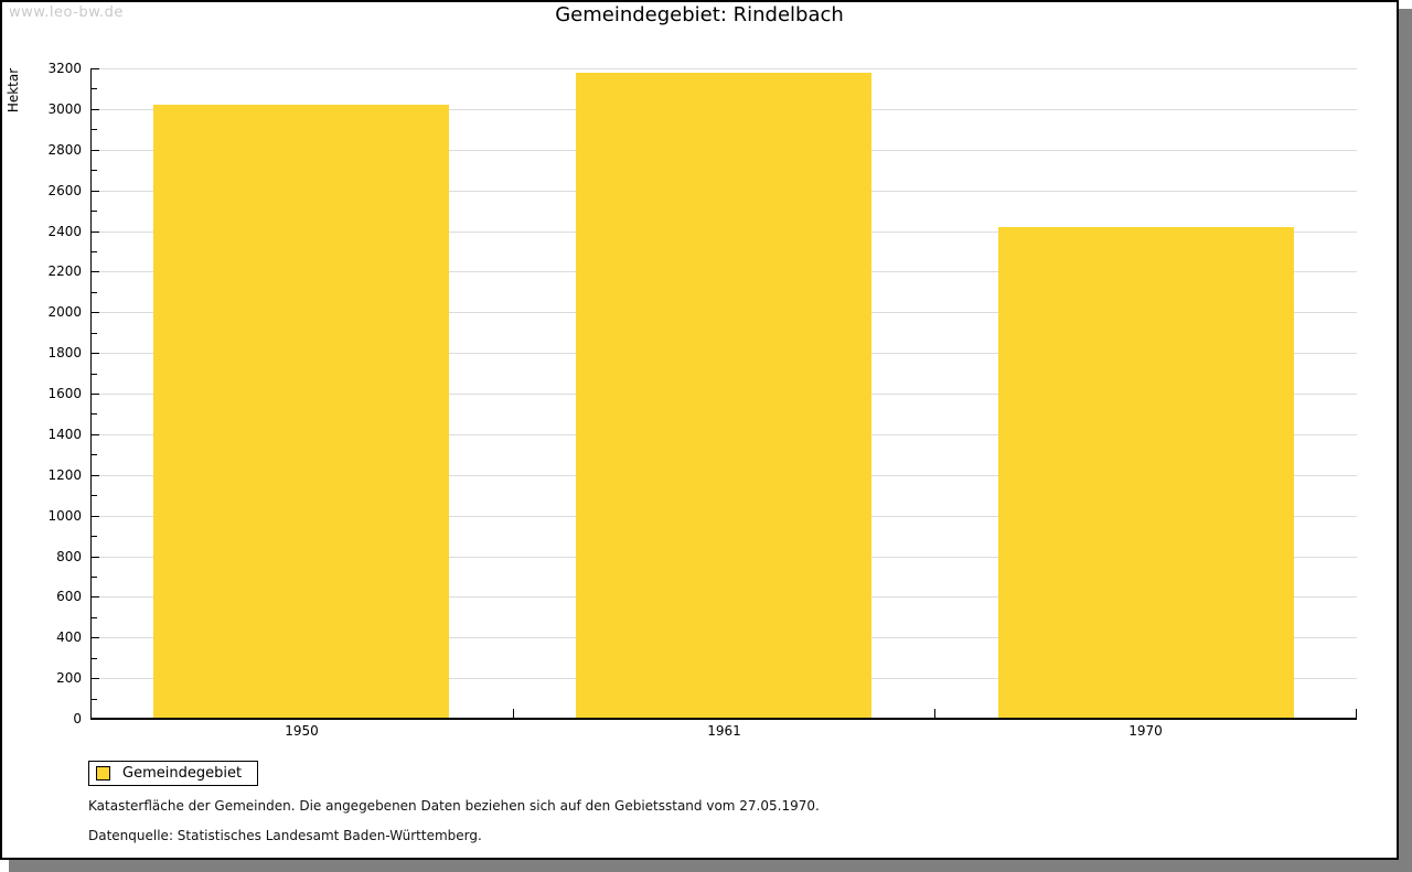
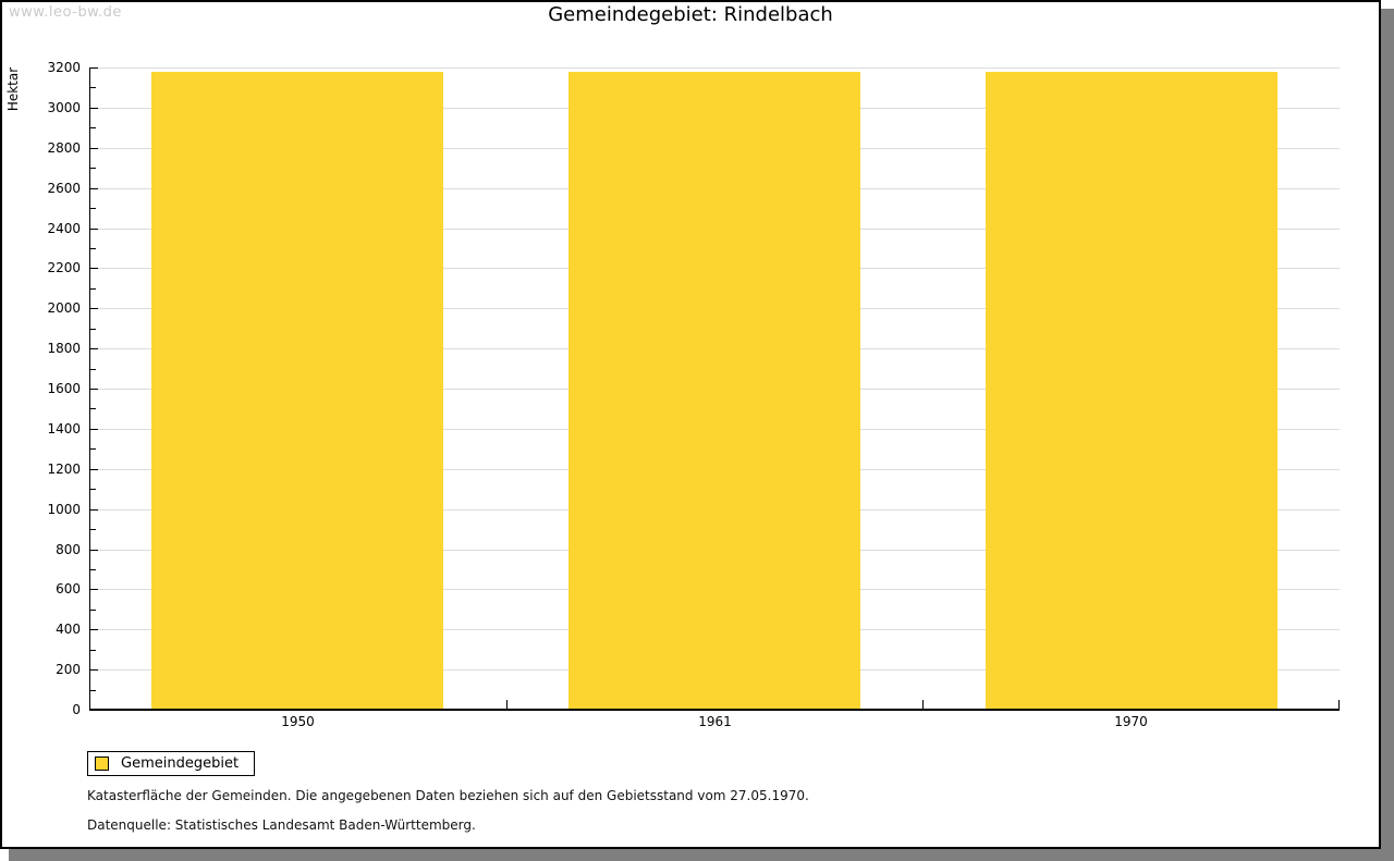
1950: 3020 -> 3180
1970: 2420 -> 3180
